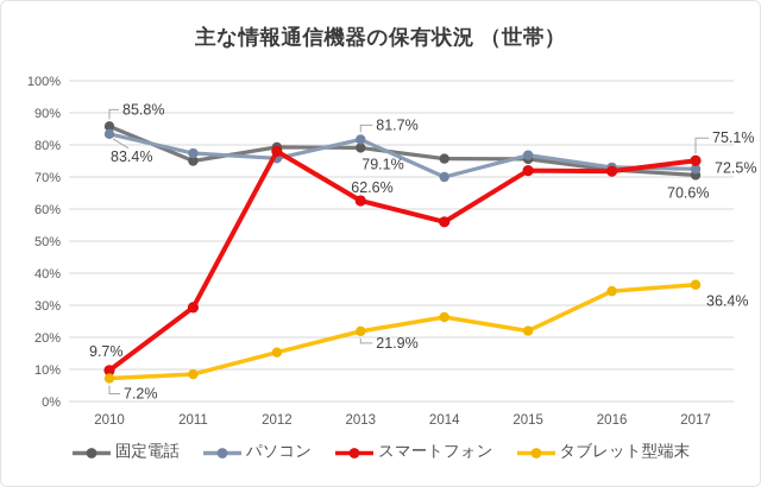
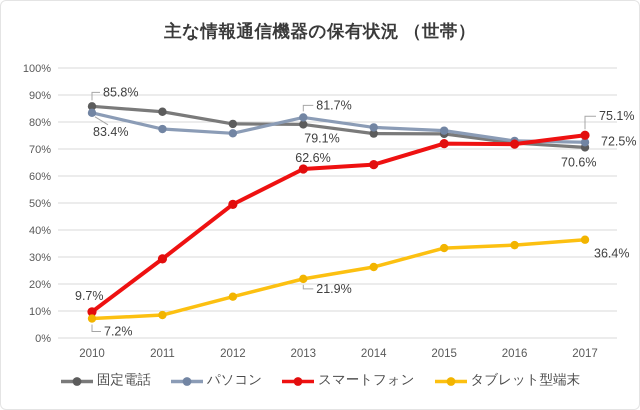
固定電話/2011: 75% -> 84%
スマートフォン/2012: 78% -> 50%
パソコン/2014: 70% -> 78%
スマートフォン/2014: 56% -> 64%
タブレット型端末/2015: 22% -> 33%
